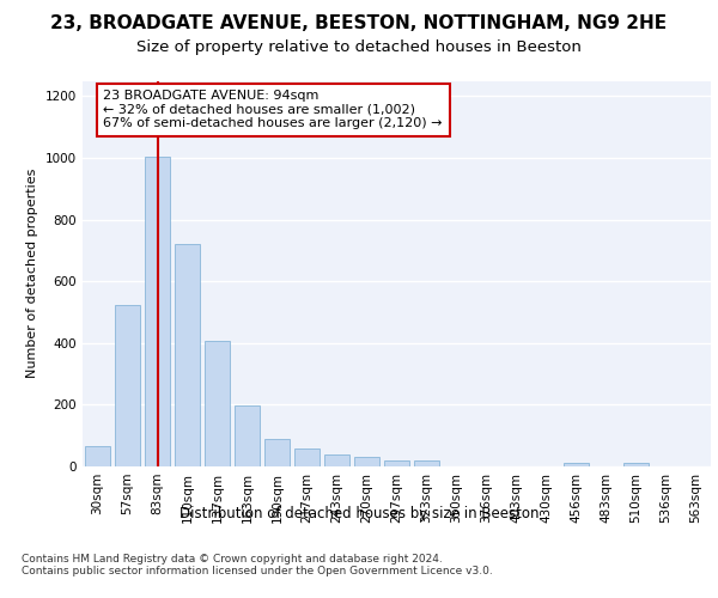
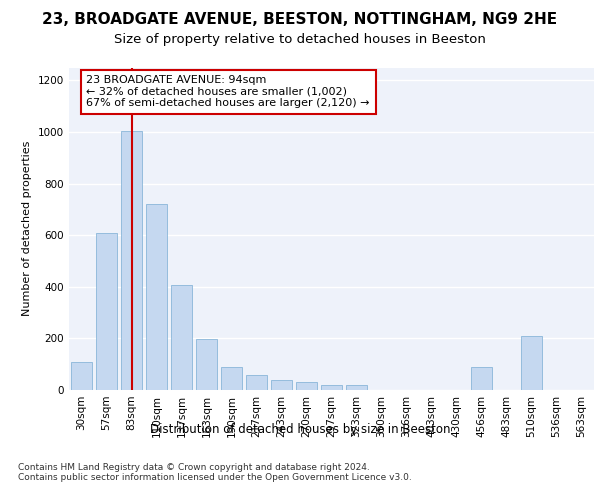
30sqm: 65 -> 110
57sqm: 525 -> 610
456sqm: 12 -> 90
510sqm: 12 -> 210
